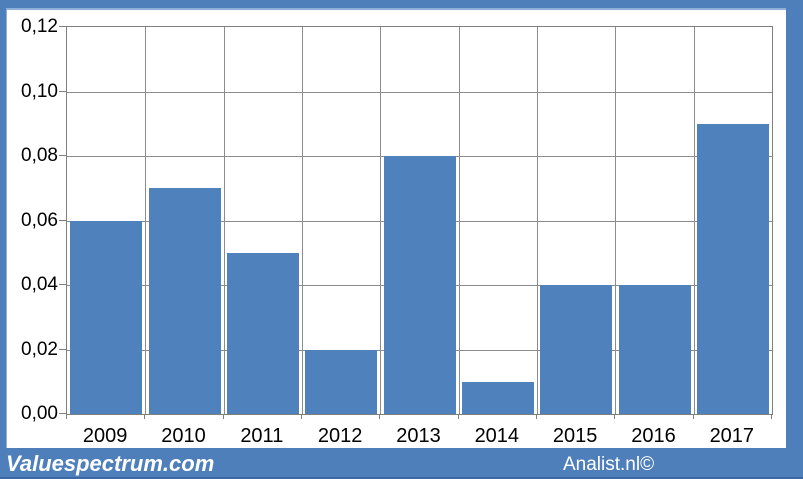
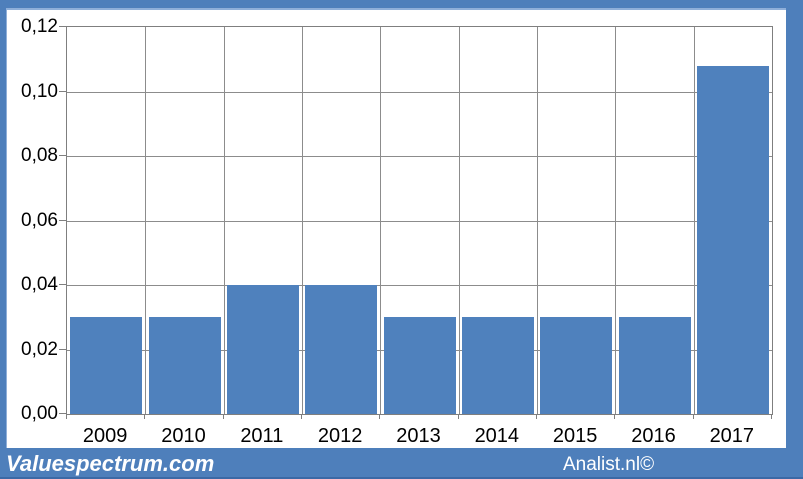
2009: 0,06 -> 0,03
2010: 0,07 -> 0,03
2011: 0,05 -> 0,04
2012: 0,02 -> 0,04
2013: 0,08 -> 0,03
2014: 0,01 -> 0,03
2015: 0,04 -> 0,03
2016: 0,04 -> 0,03
2017: 0,09 -> 0,11
